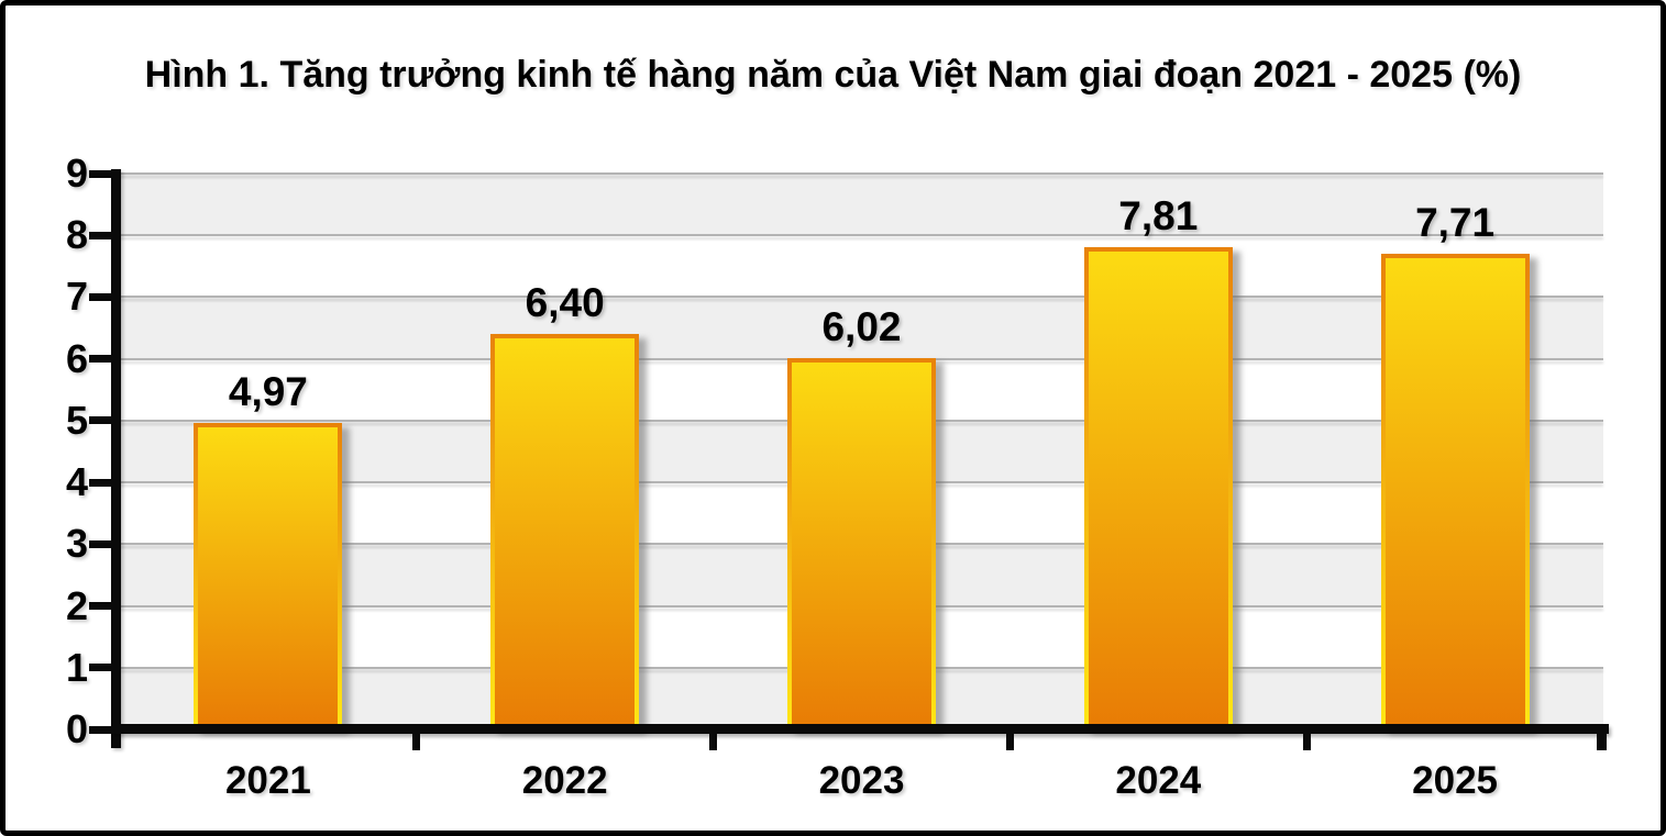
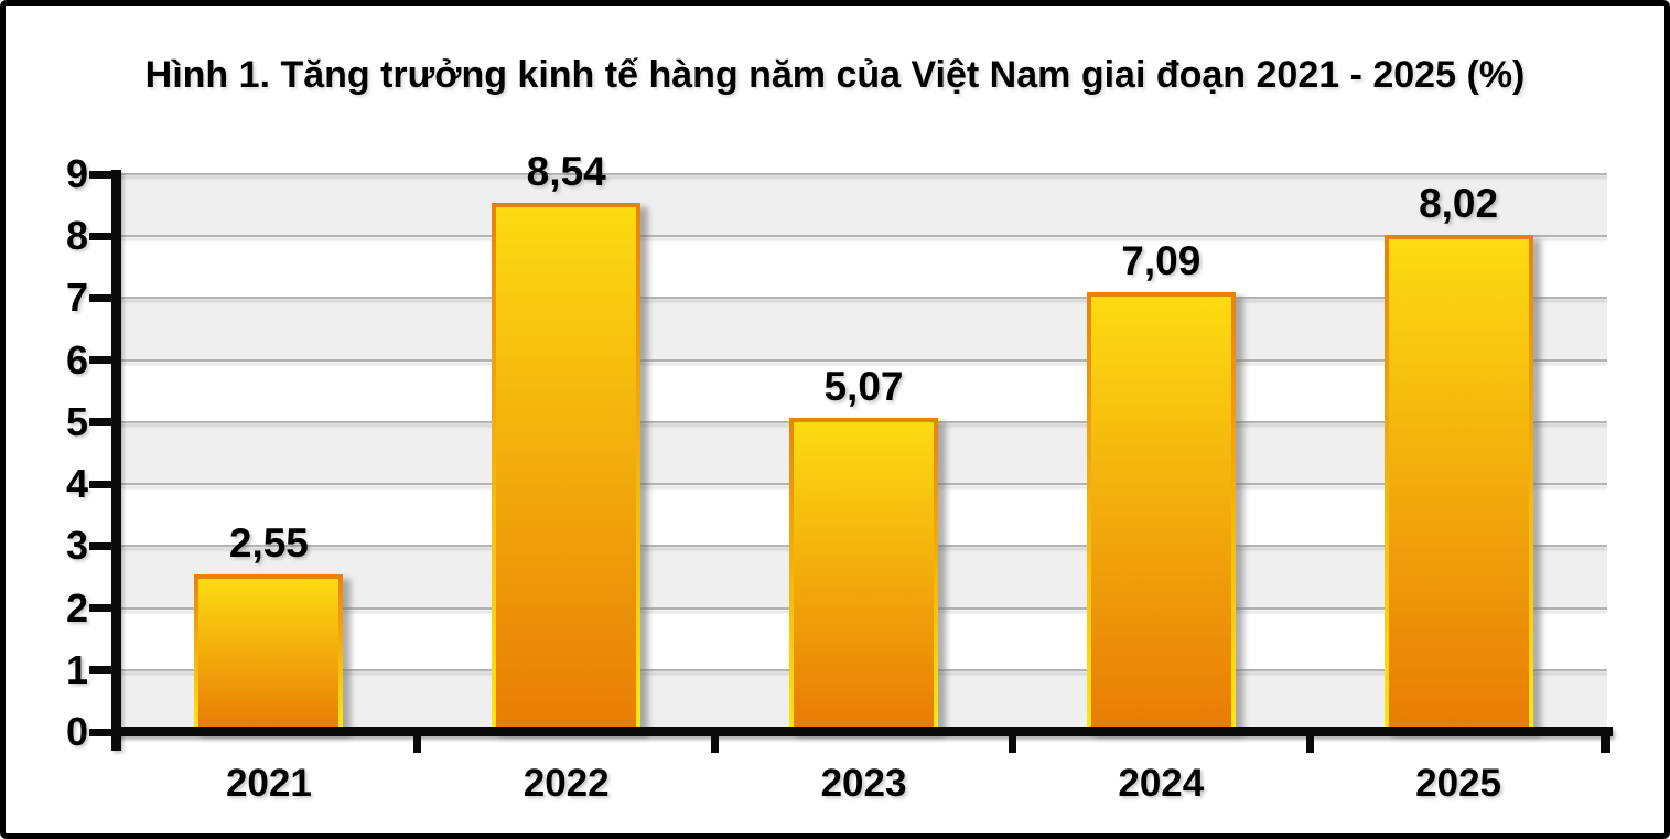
2021: 4,97 -> 2,55
2022: 6,40 -> 8,54
2023: 6,02 -> 5,07
2024: 7,81 -> 7,09
2025: 7,71 -> 8,02
